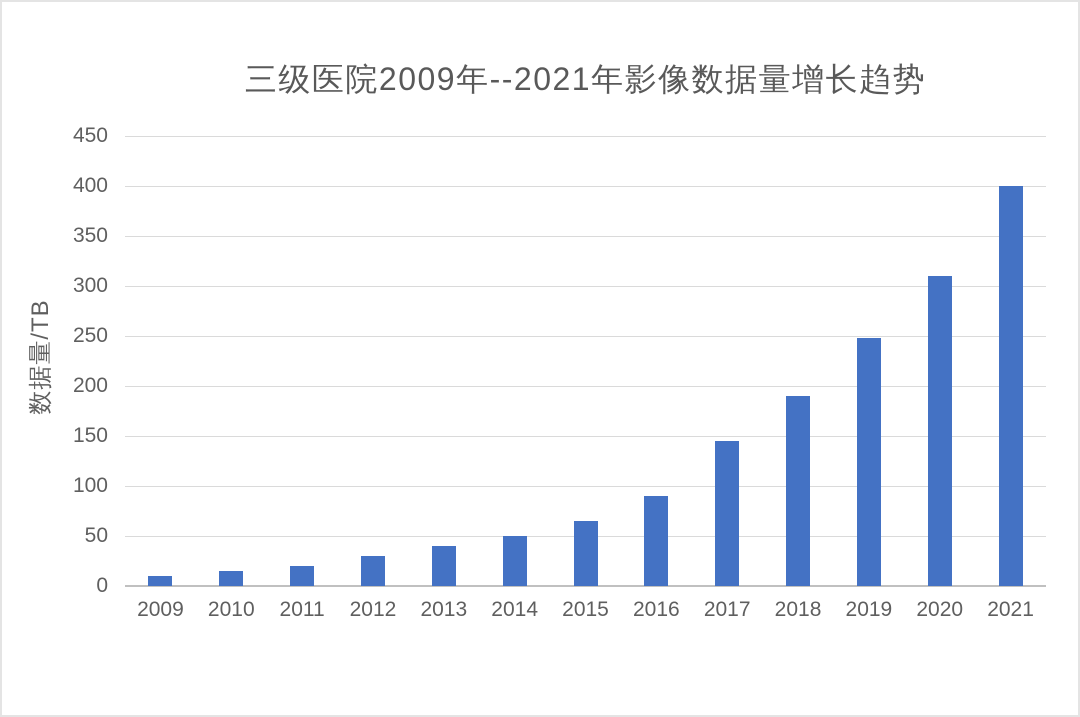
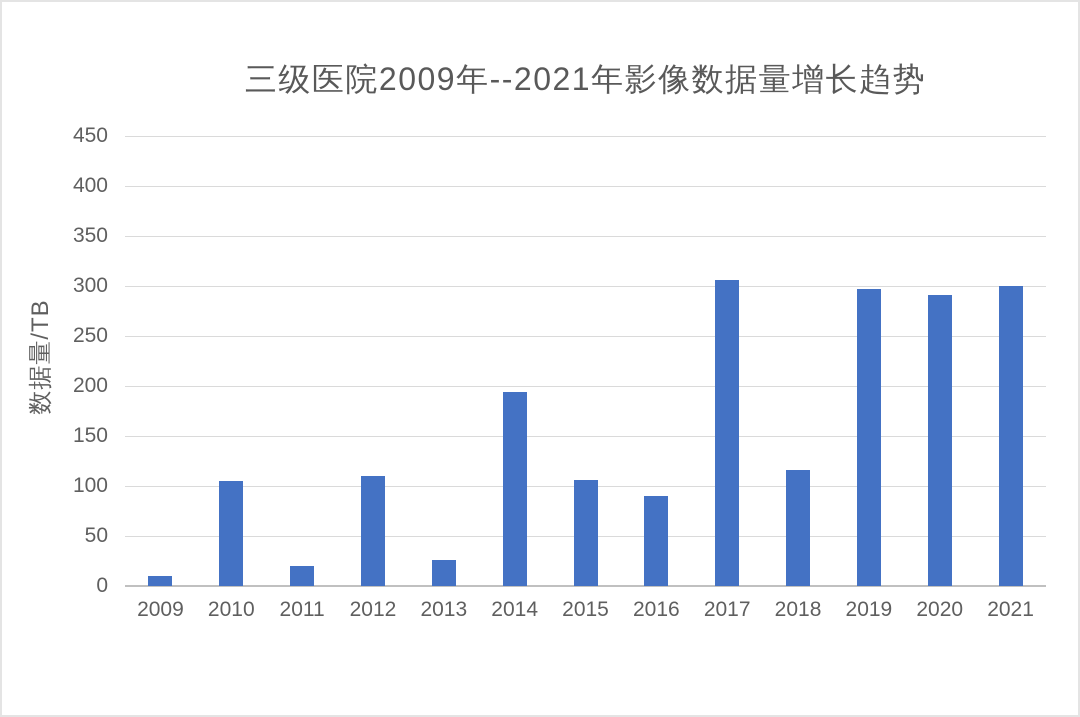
2010: 15 -> 105
2012: 30 -> 110
2013: 40 -> 26
2014: 50 -> 194
2015: 65 -> 106
2017: 145 -> 306
2018: 190 -> 116
2019: 248 -> 297
2020: 310 -> 291
2021: 400 -> 300
